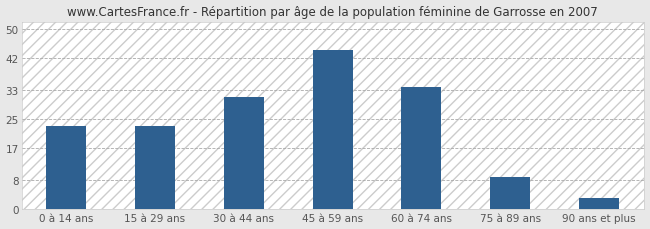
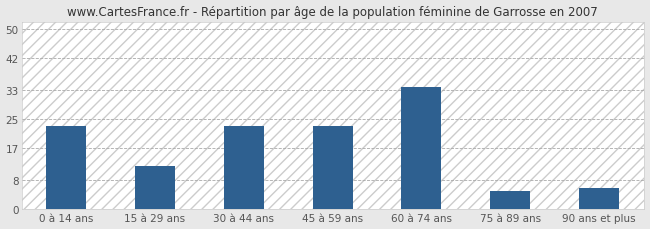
15 à 29 ans: 23 -> 12
30 à 44 ans: 31 -> 23
45 à 59 ans: 44 -> 23
75 à 89 ans: 9 -> 5
90 ans et plus: 3 -> 6
